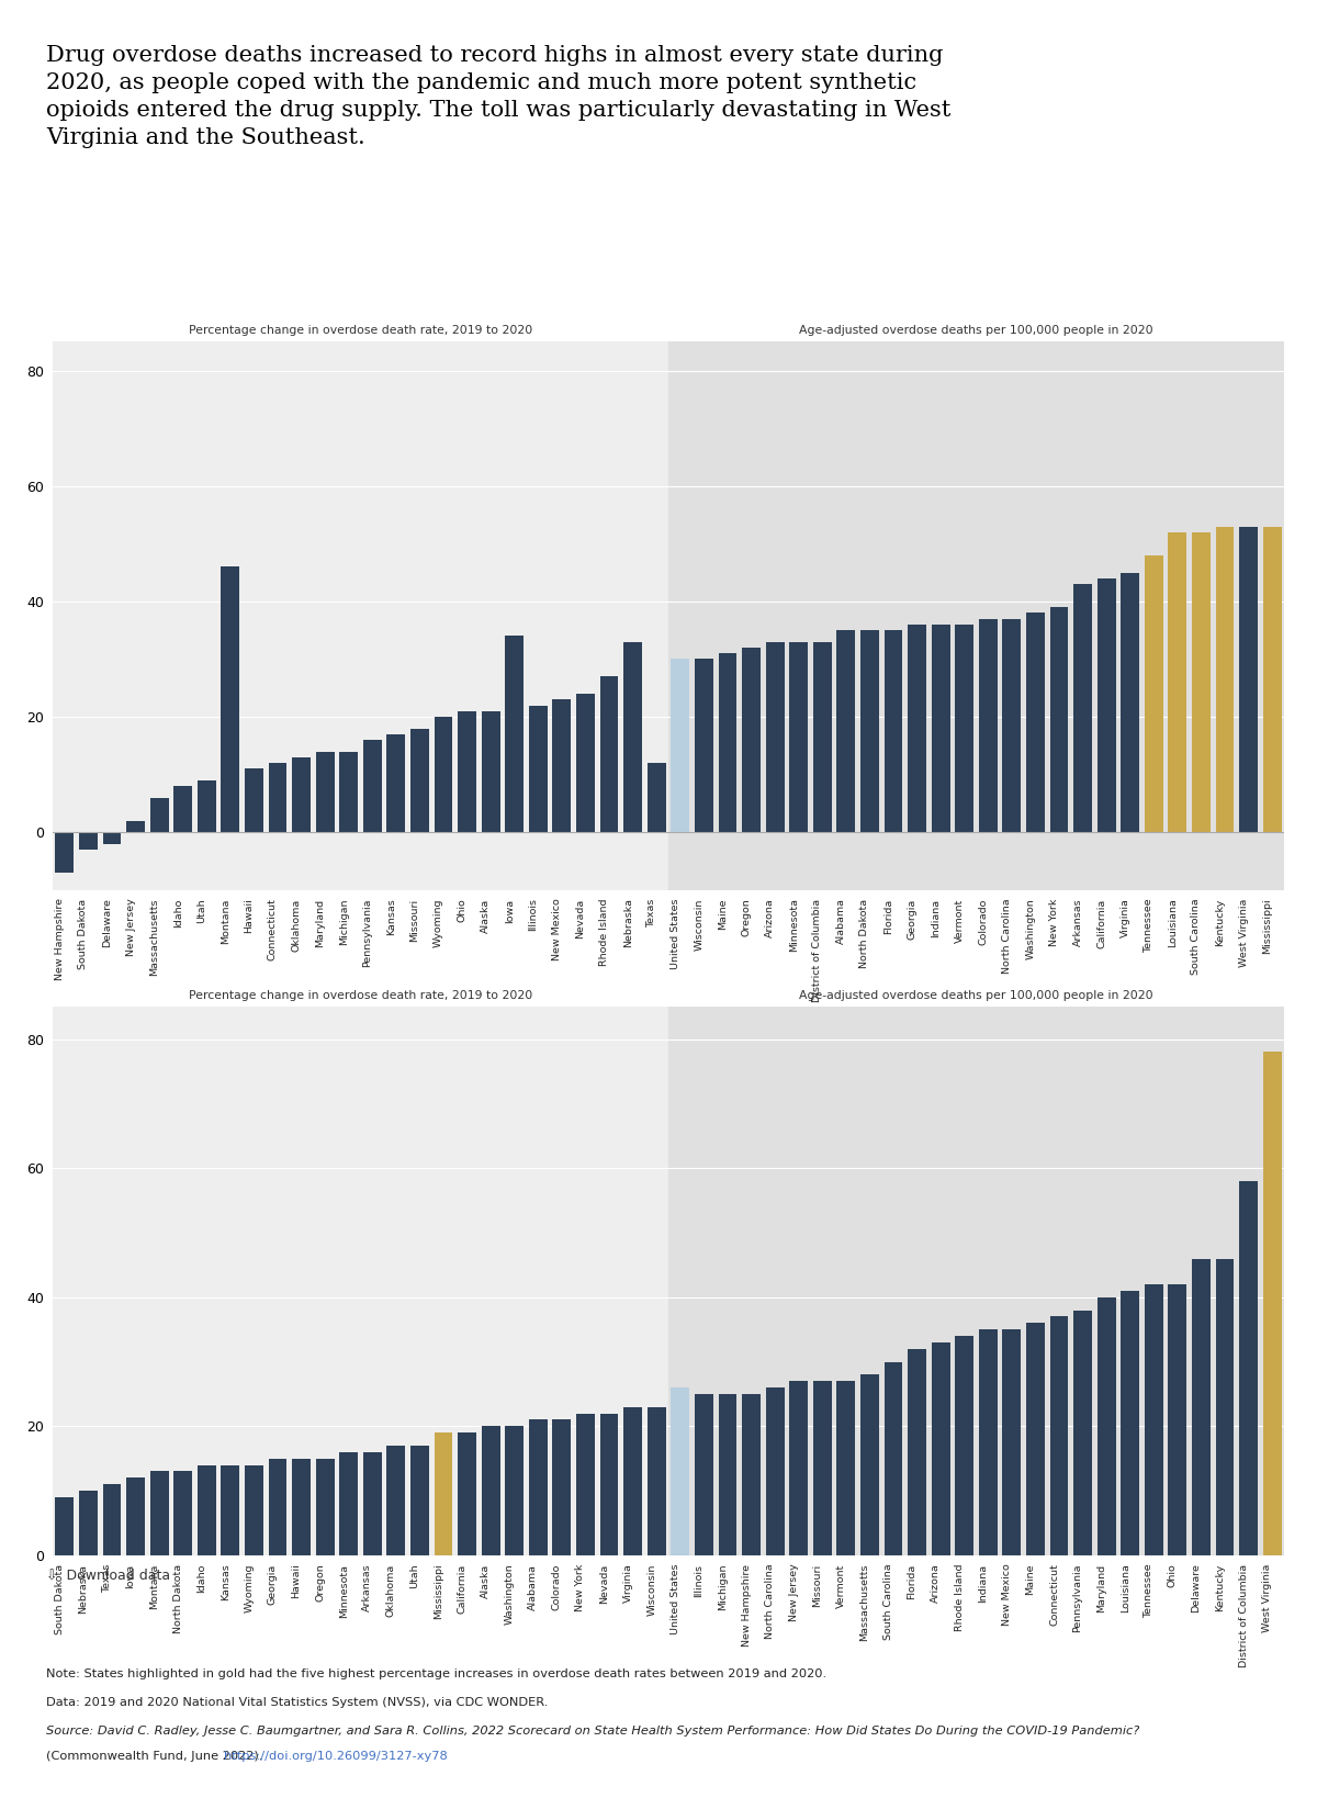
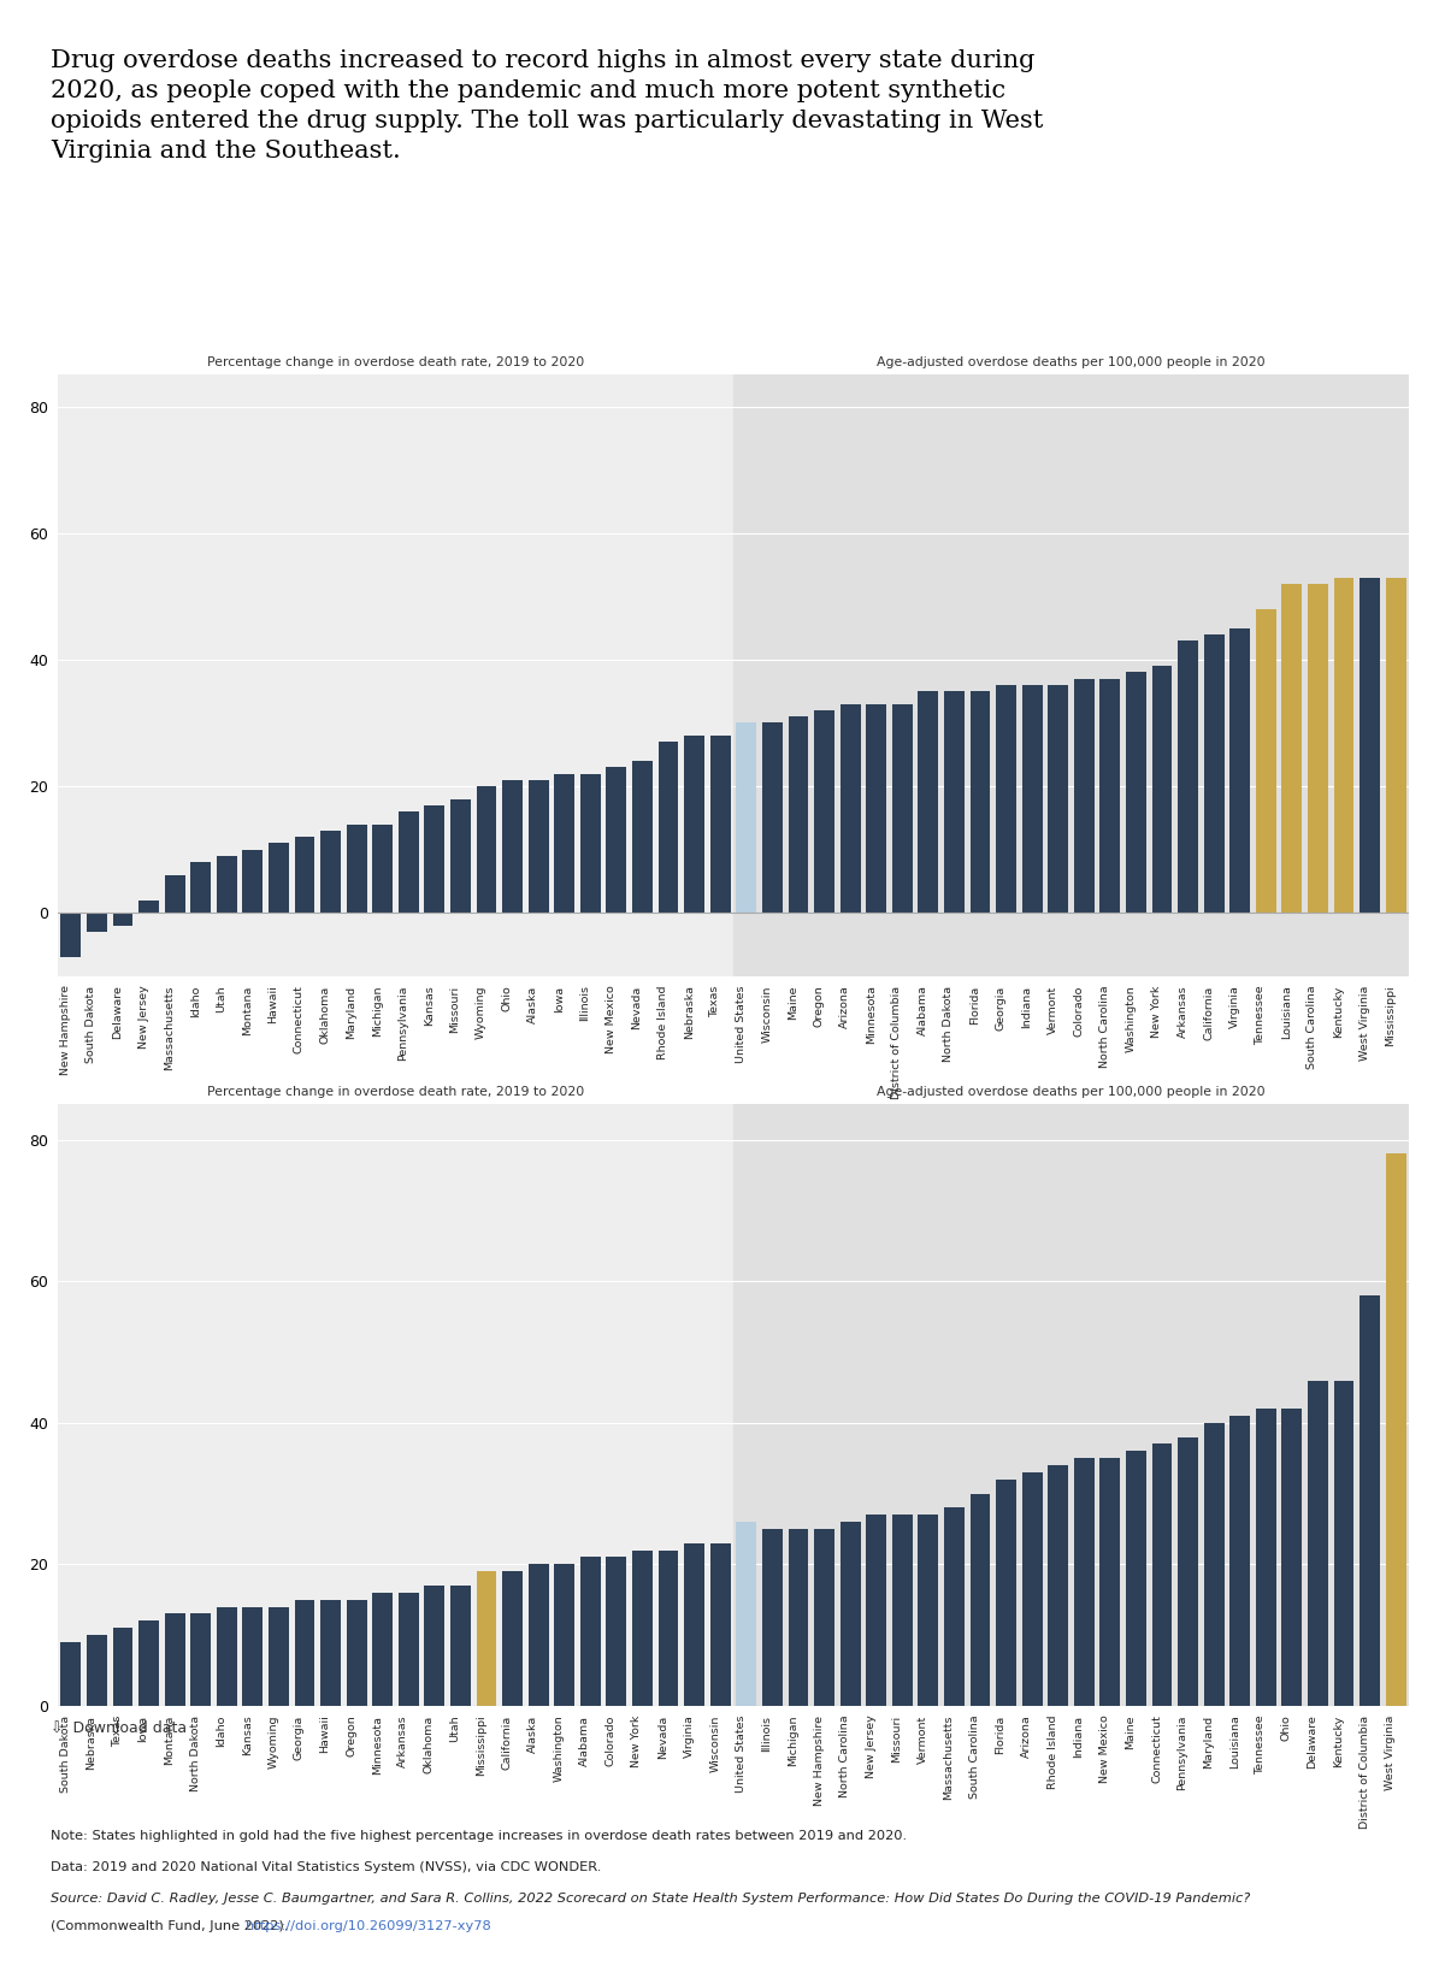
Montana: 46 -> 10
Iowa: 34 -> 22
Nebraska: 33 -> 28
Texas: 12 -> 28
